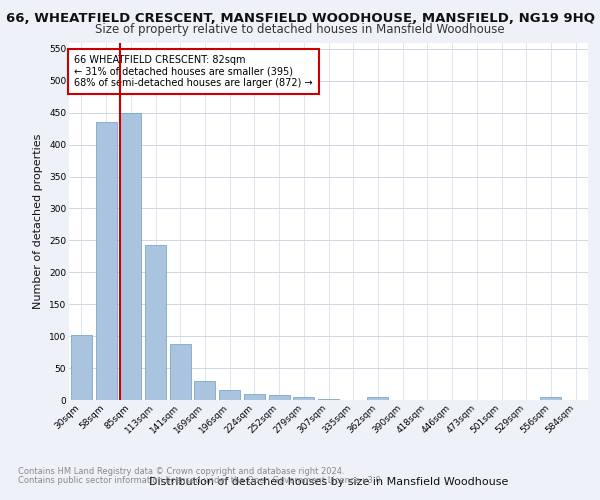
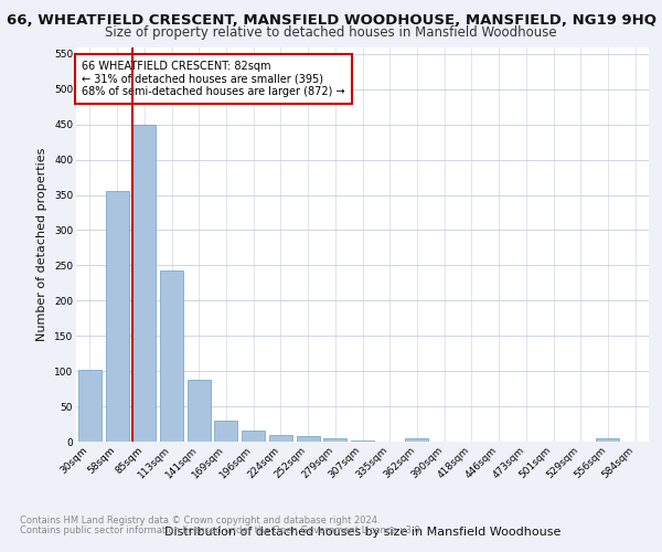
58sqm: 436 -> 355
